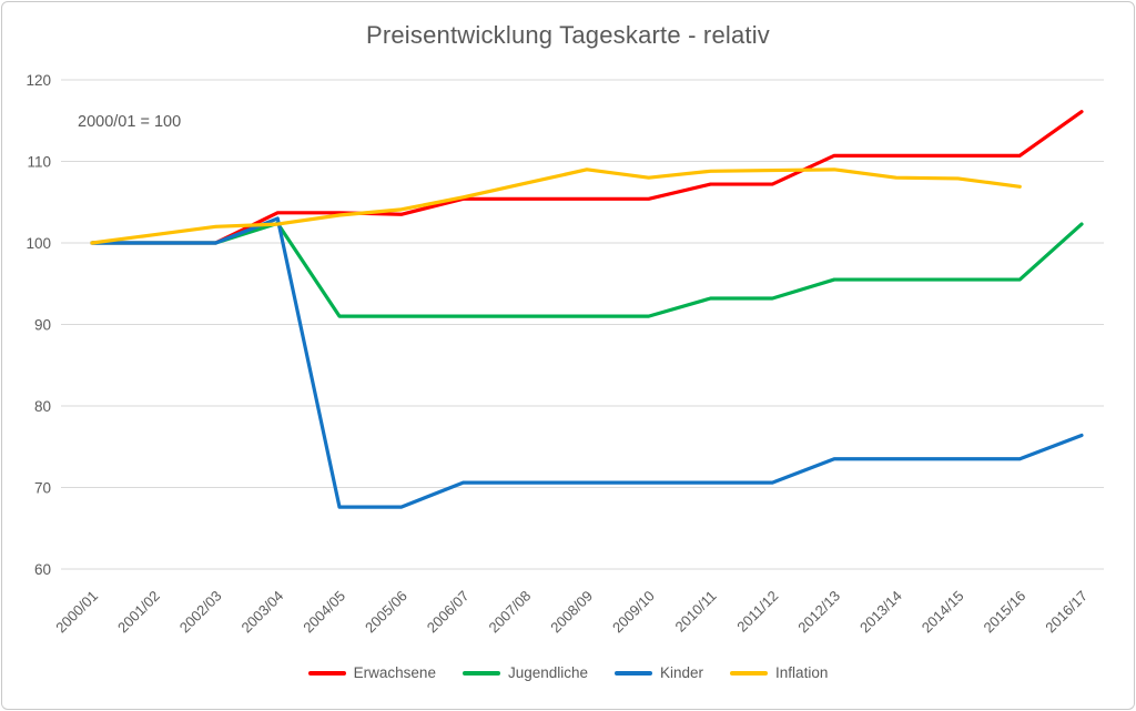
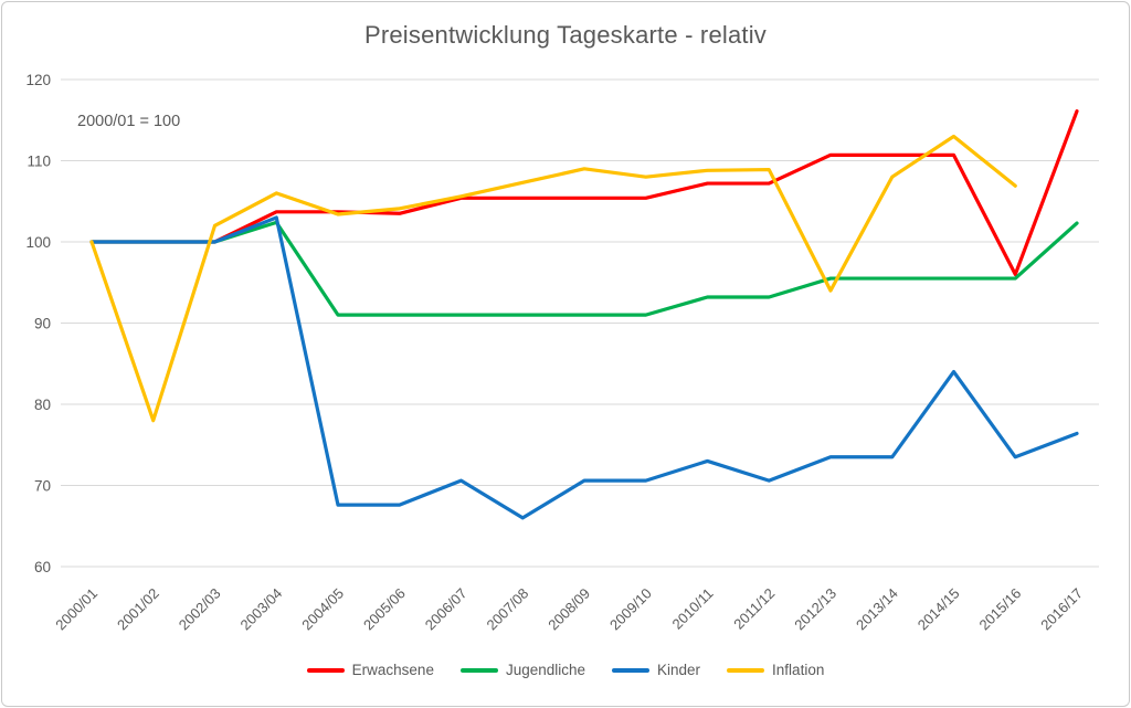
Inflation/2001/02: 101 -> 78
Inflation/2003/04: 102 -> 106
Kinder/2007/08: 71 -> 66
Kinder/2010/11: 71 -> 73
Inflation/2012/13: 109 -> 94
Kinder/2014/15: 74 -> 84
Inflation/2014/15: 108 -> 113
Erwachsene/2015/16: 111 -> 96
